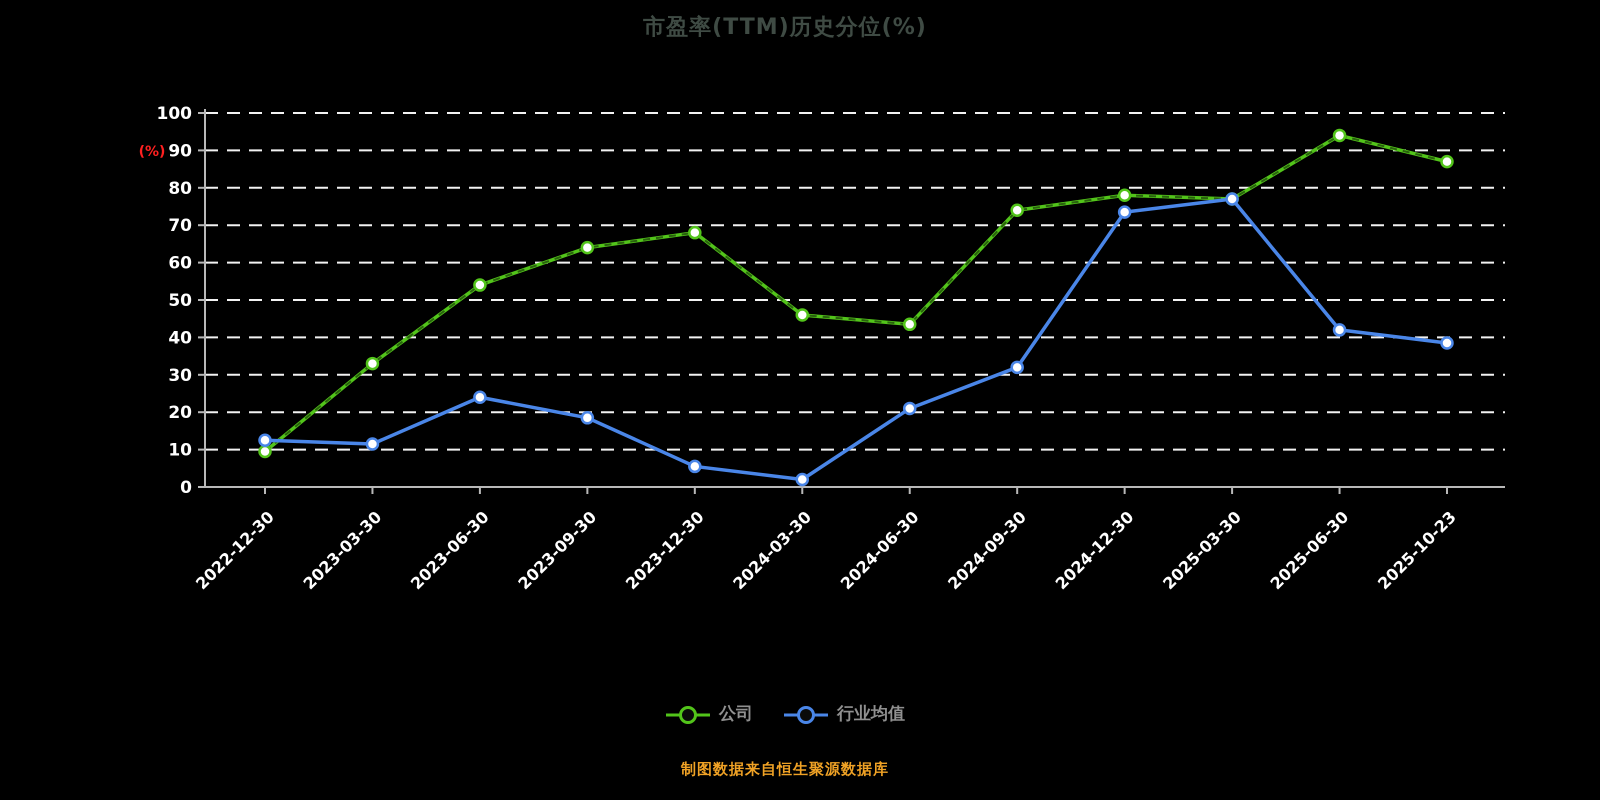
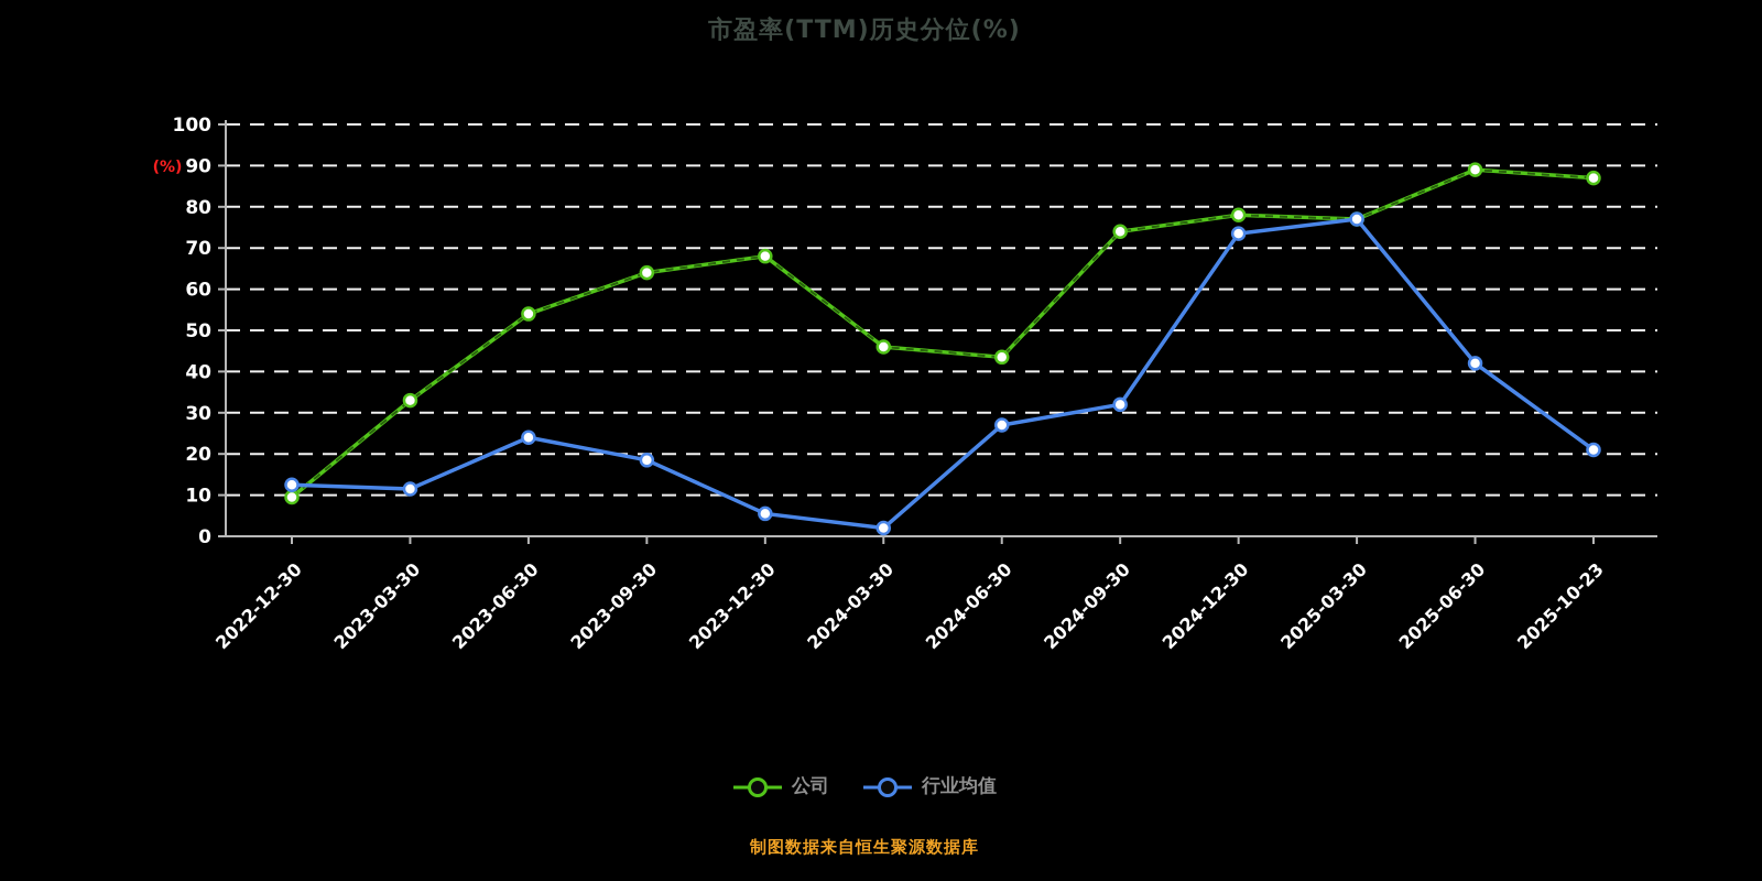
行业均值/2024-06-30: 21 -> 27
公司/2025-06-30: 94 -> 89
行业均值/2025-10-23: 38 -> 21
